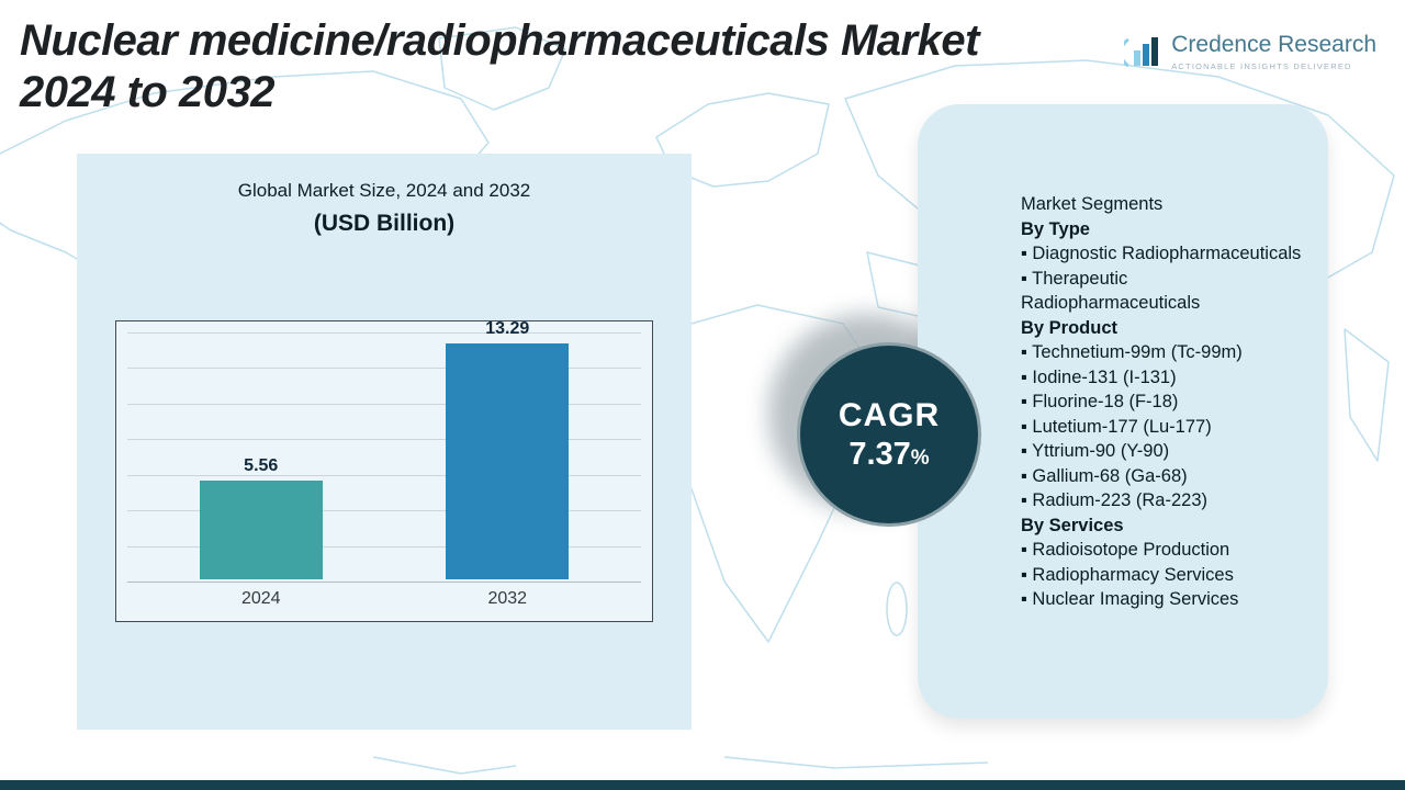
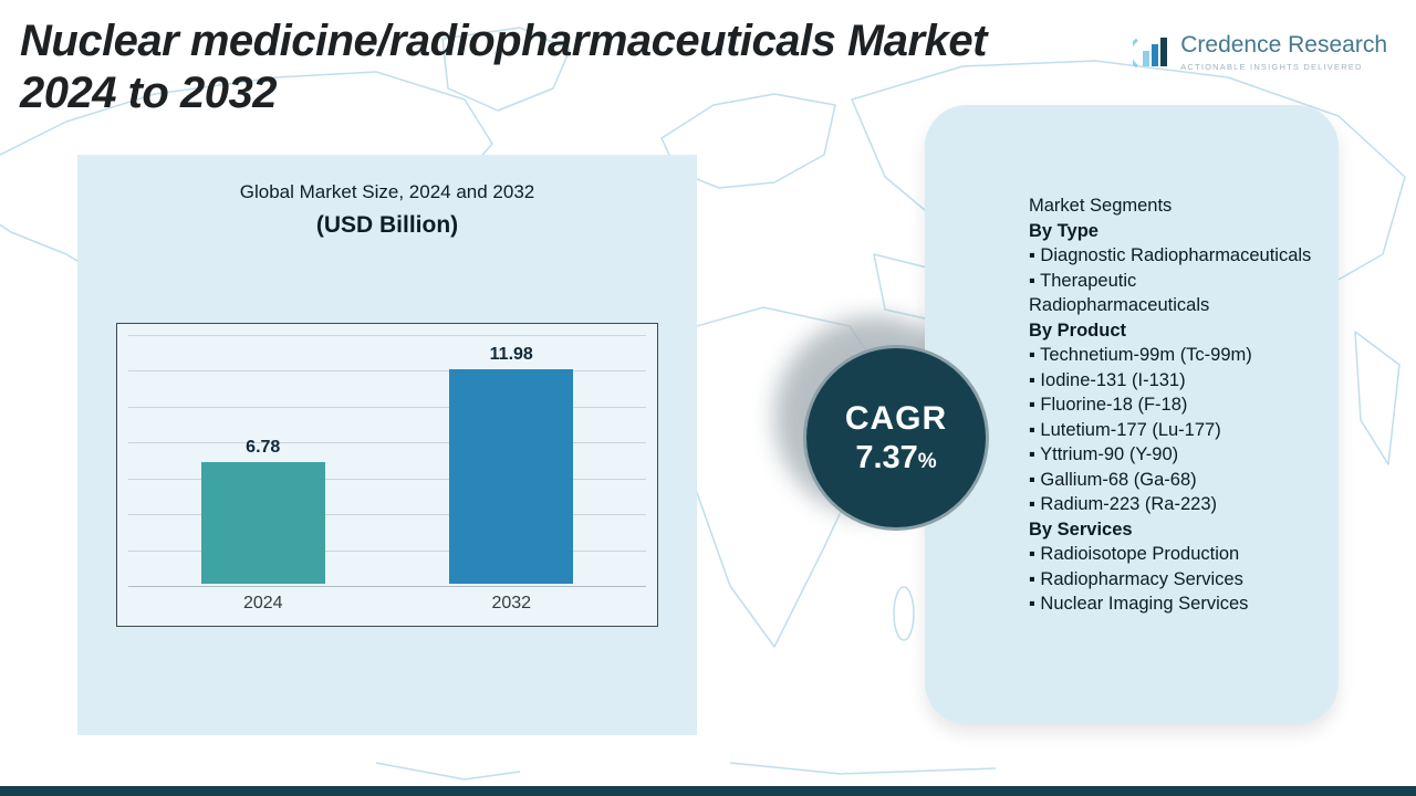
2024: 5.56 -> 6.78
2032: 13.29 -> 11.98
